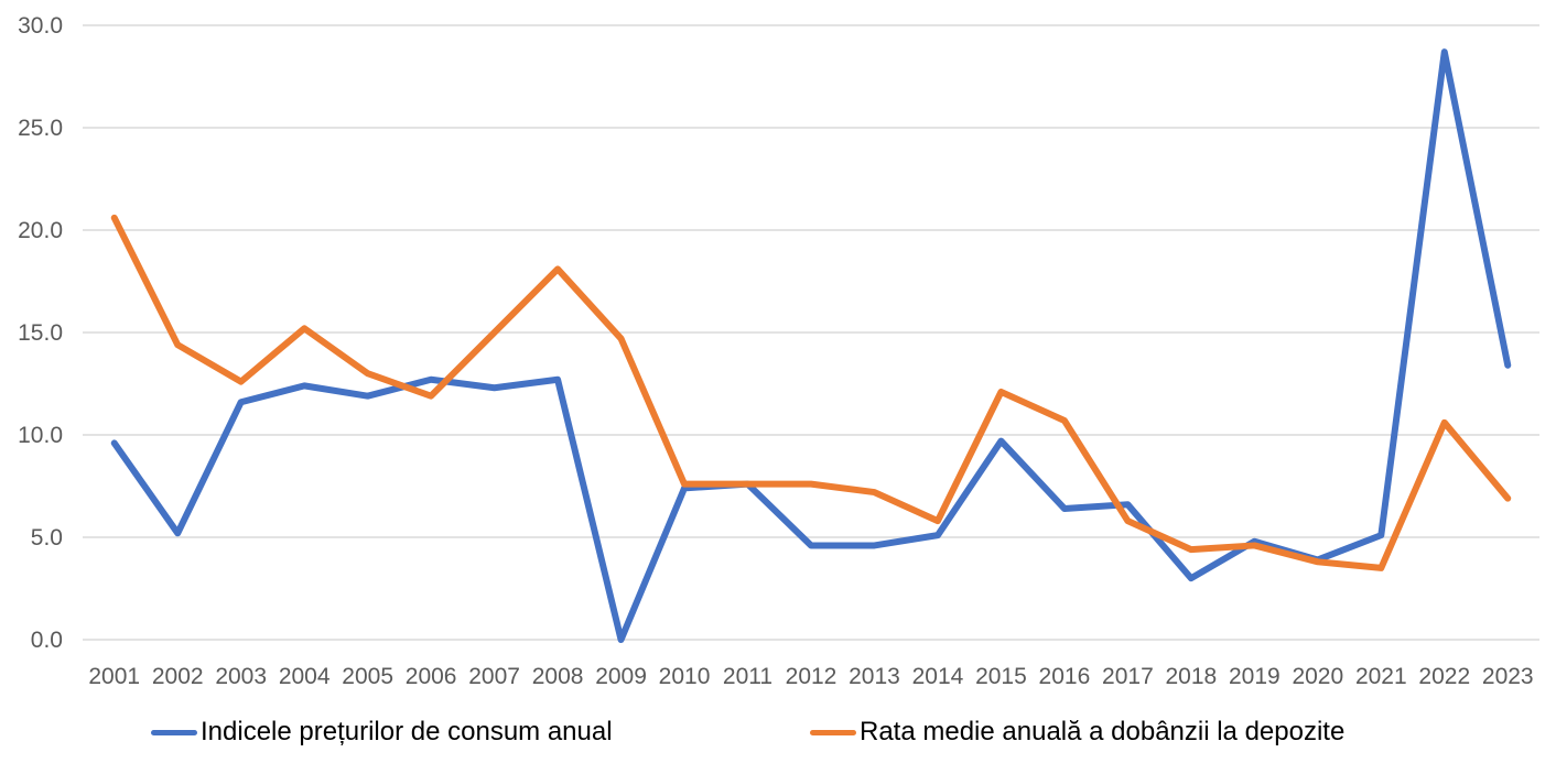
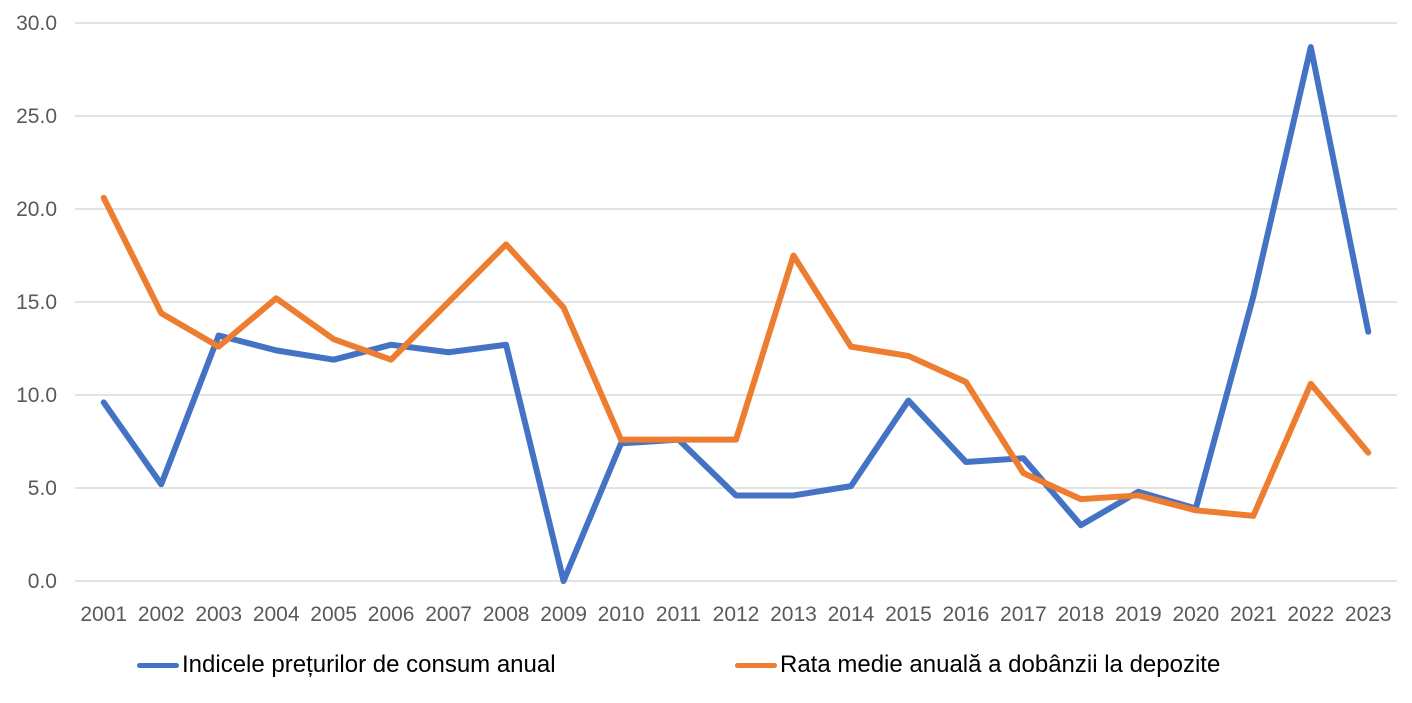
Indicele prețurilor de consum anual/2003: 11.6 -> 13.2
Rata medie anuală a dobânzii la depozite/2013: 7.2 -> 17.5
Rata medie anuală a dobânzii la depozite/2014: 5.8 -> 12.6
Indicele prețurilor de consum anual/2021: 5.1 -> 15.3
